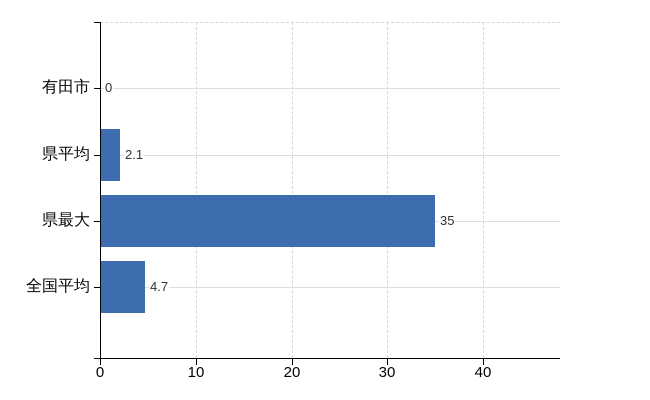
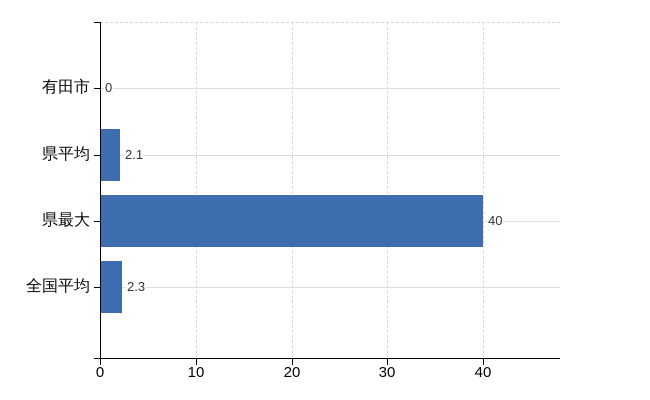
県最大: 35 -> 40
全国平均: 4.7 -> 2.3
